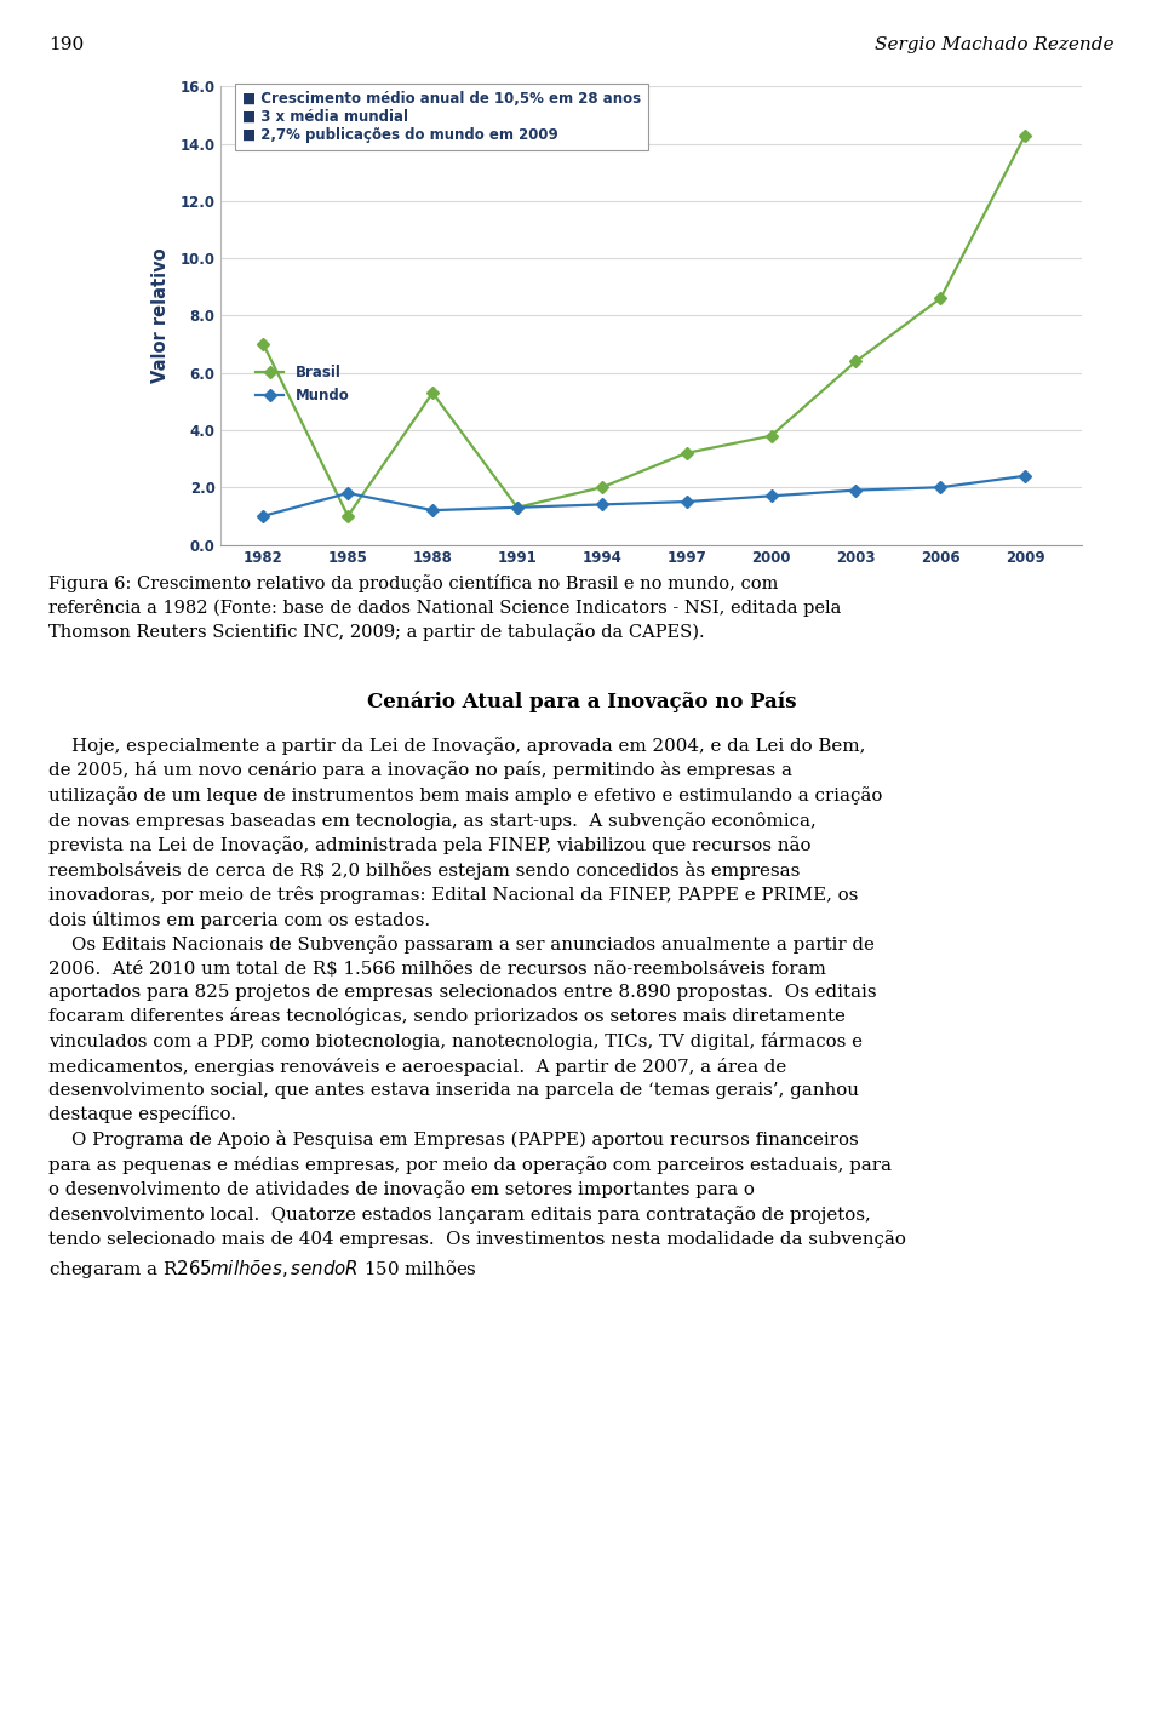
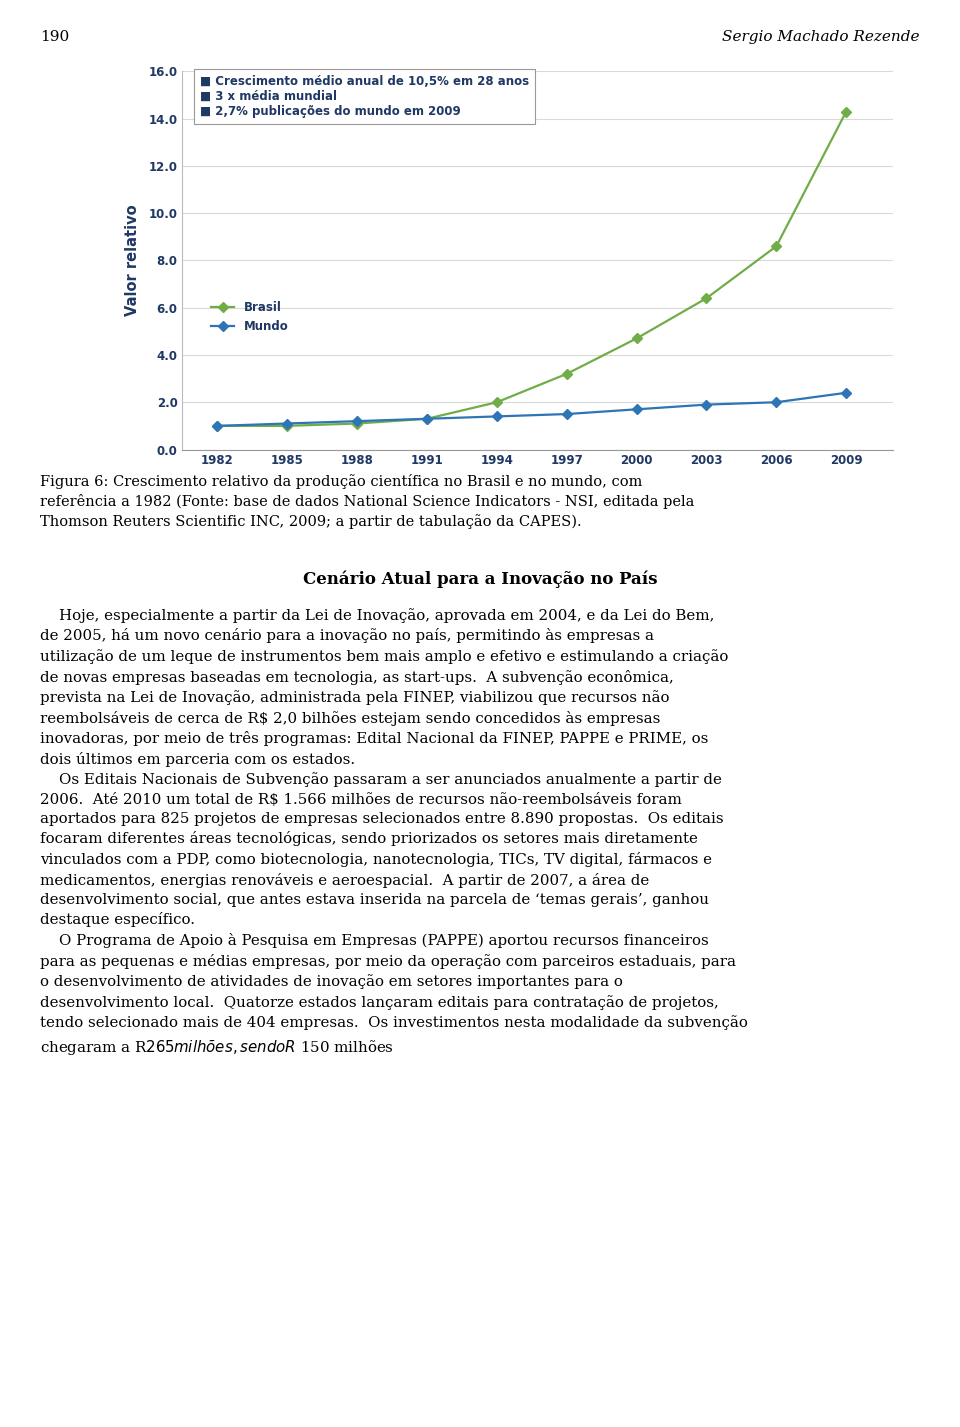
Brasil/1982: 7.0 -> 1.0
Mundo/1985: 1.8 -> 1.1
Brasil/1988: 5.3 -> 1.1
Brasil/2000: 3.8 -> 4.7
